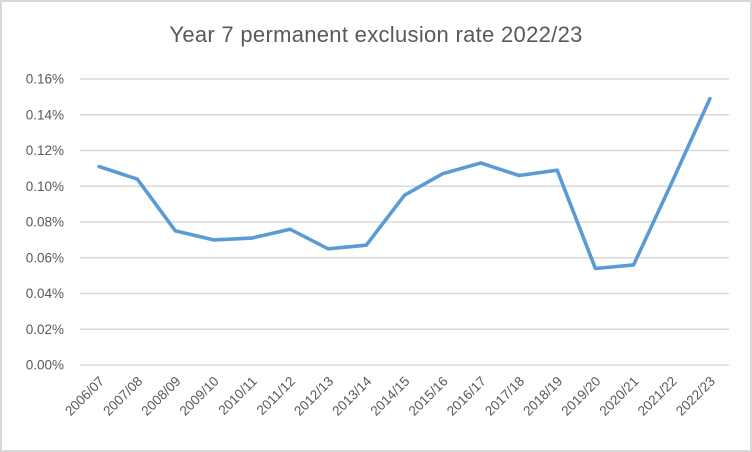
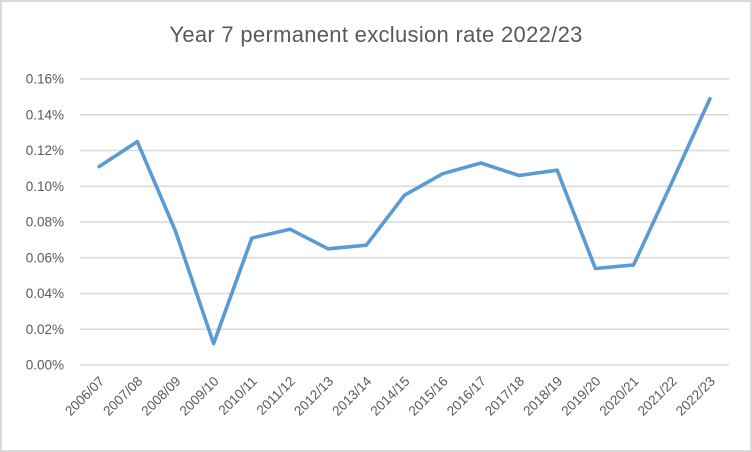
2007/08: 0.104% -> 0.125%
2009/10: 0.070% -> 0.012%
